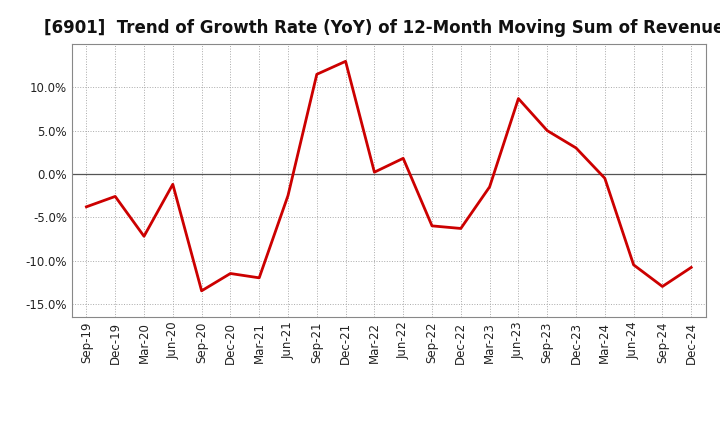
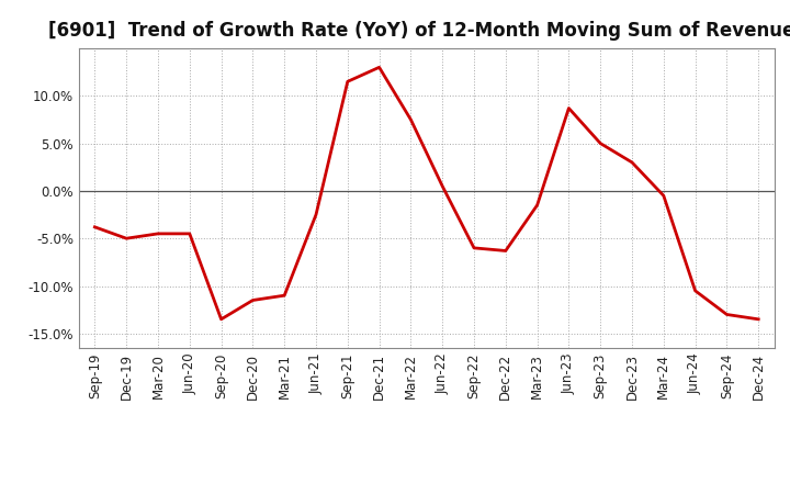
Dec-19: -2.6% -> -5.0%
Mar-20: -7.2% -> -4.5%
Jun-20: -1.2% -> -4.5%
Mar-21: -12.0% -> -11.0%
Mar-22: 0.2% -> 7.5%
Jun-22: 1.8% -> 0.5%
Dec-24: -10.8% -> -13.5%
